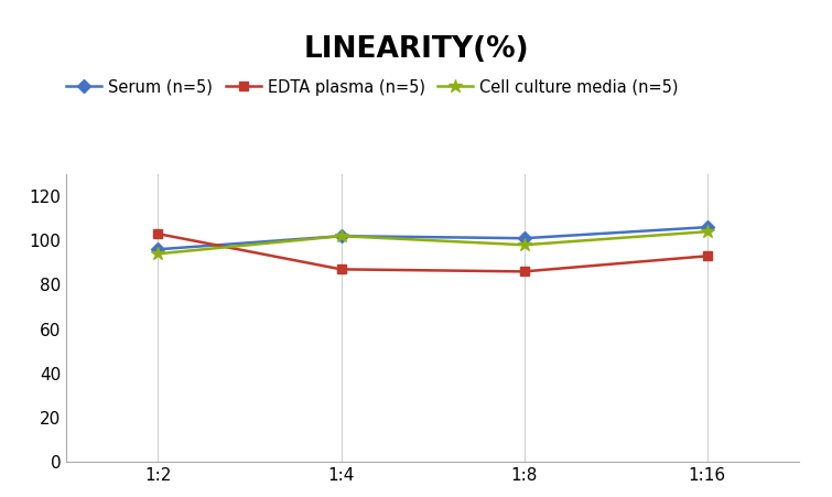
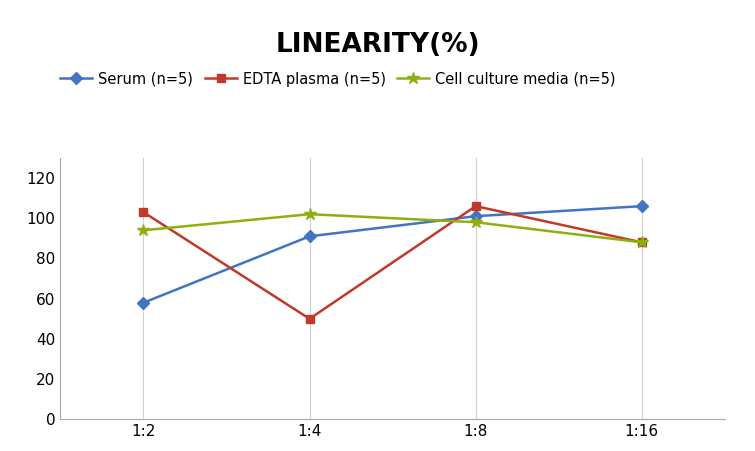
Serum (n=5)/1:2: 96 -> 58
Serum (n=5)/1:4: 102 -> 91
EDTA plasma (n=5)/1:4: 87 -> 50
EDTA plasma (n=5)/1:8: 86 -> 106
EDTA plasma (n=5)/1:16: 93 -> 88
Cell culture media (n=5)/1:16: 104 -> 88
